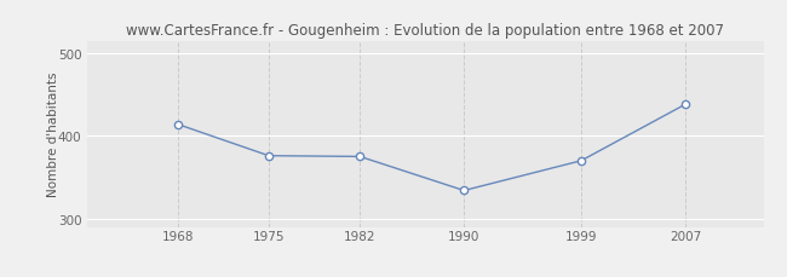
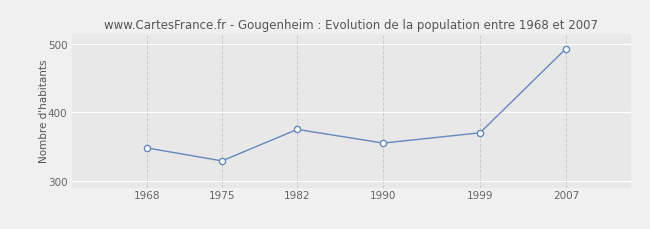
1968: 414 -> 348
1975: 376 -> 329
1990: 334 -> 355
2007: 438 -> 493
